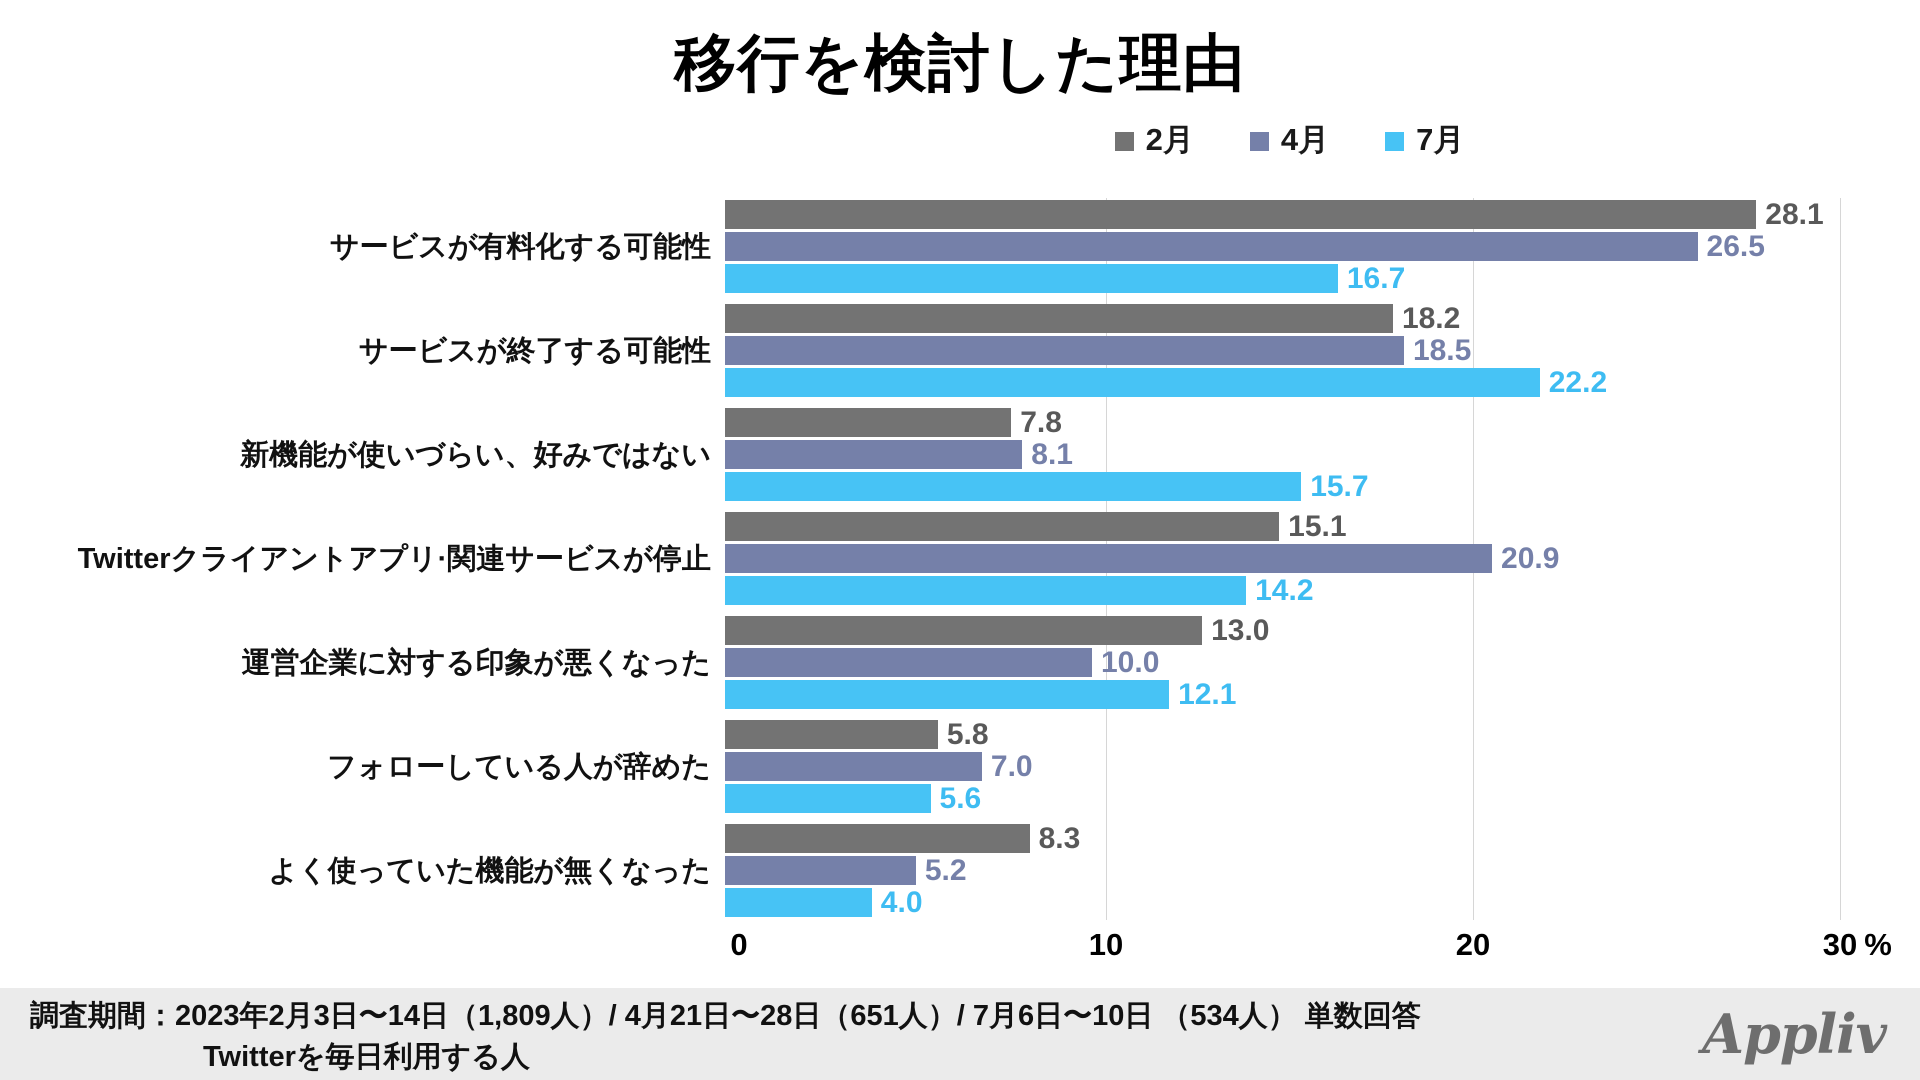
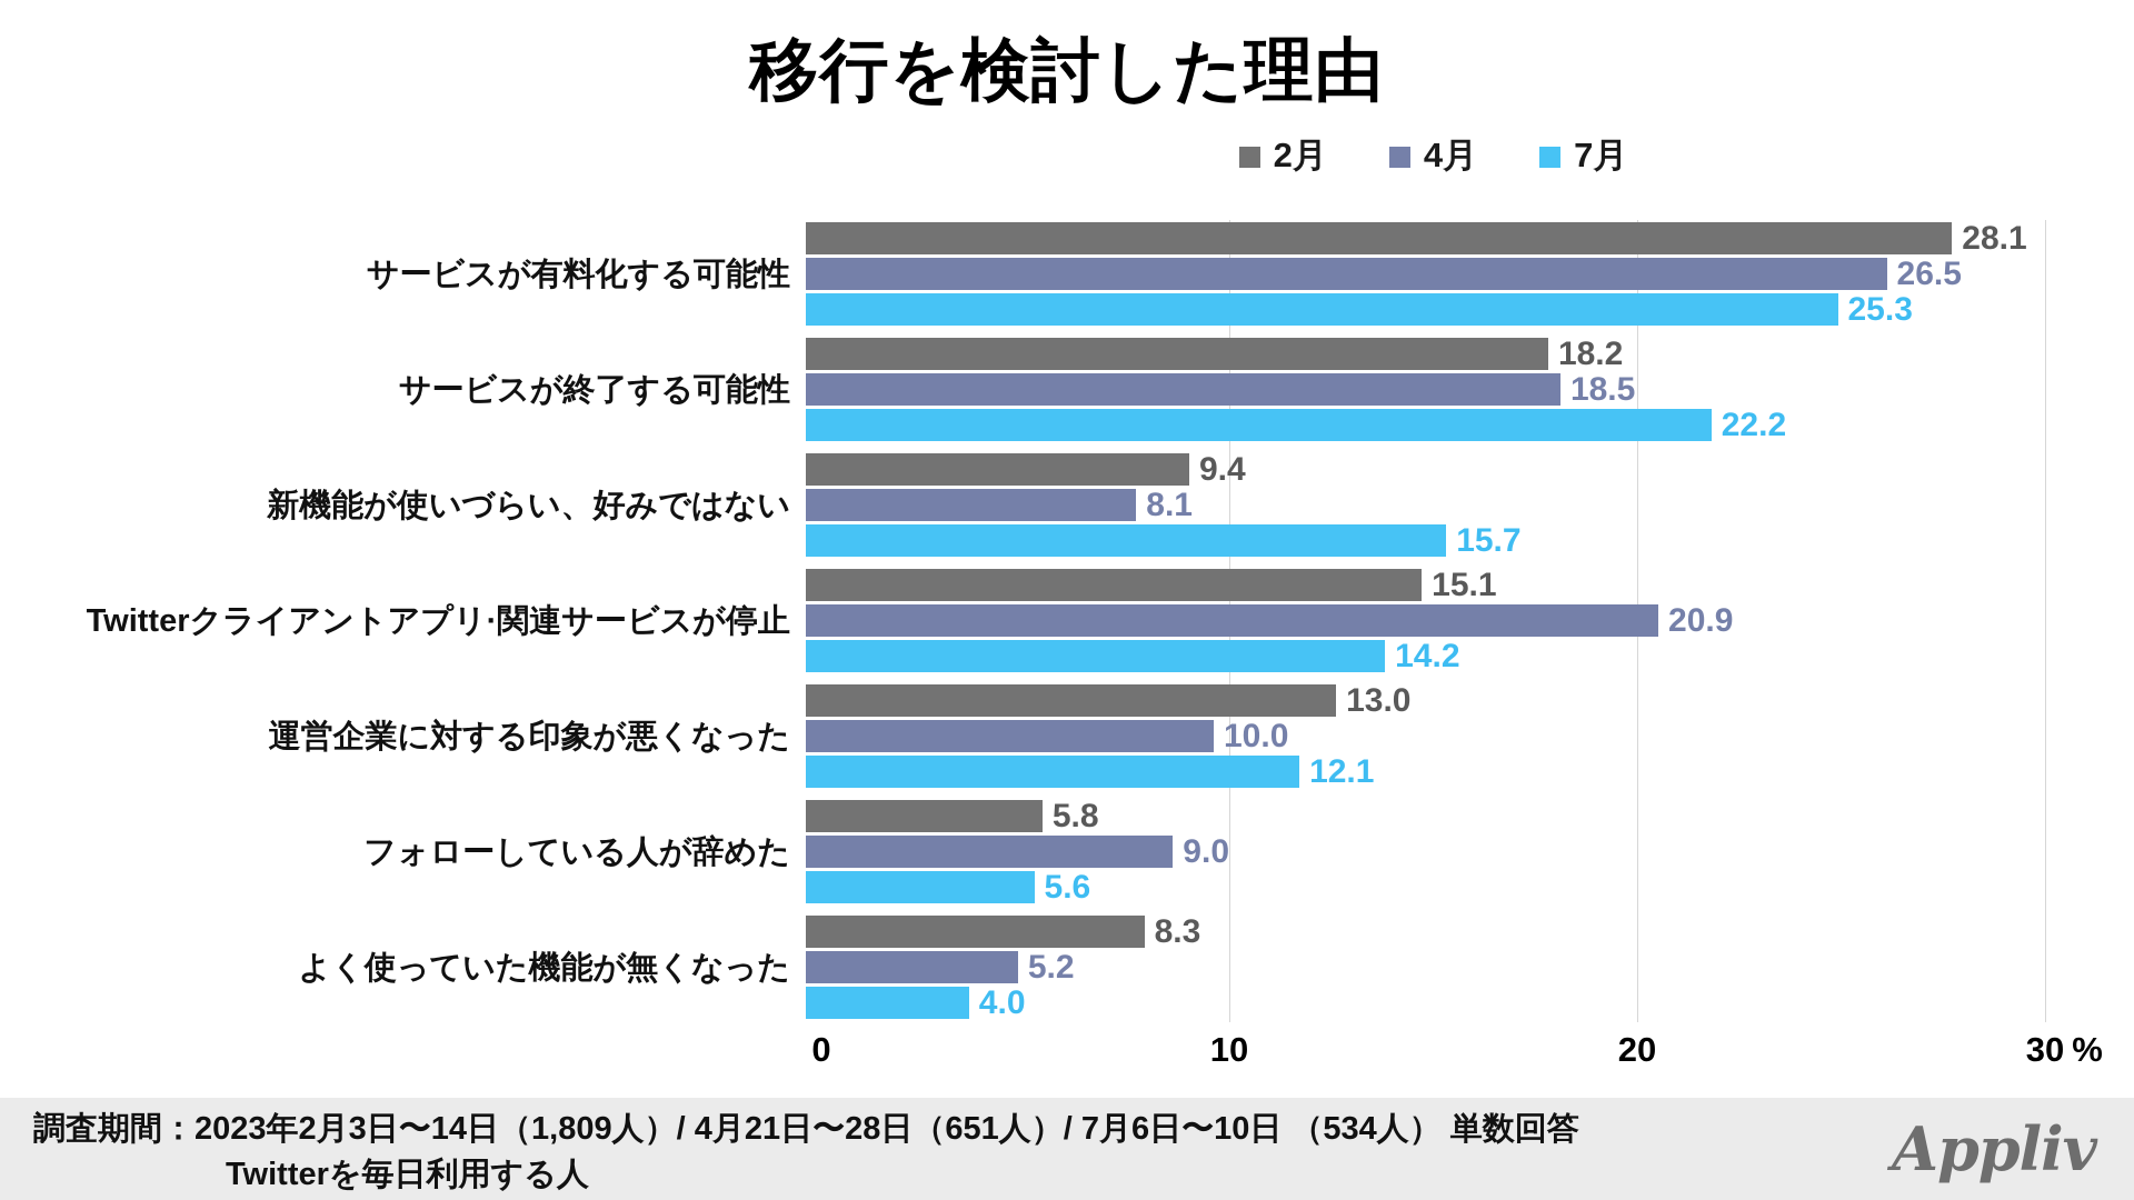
7月/サービスが有料化する可能性: 16.7 -> 25.3
2月/新機能が使いづらい、好みではない: 7.8 -> 9.4
4月/フォローしている人が辞めた: 7.0 -> 9.0
